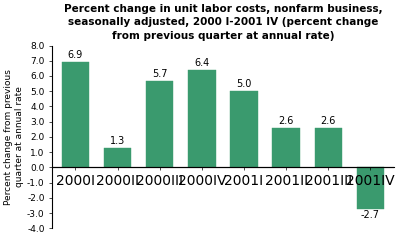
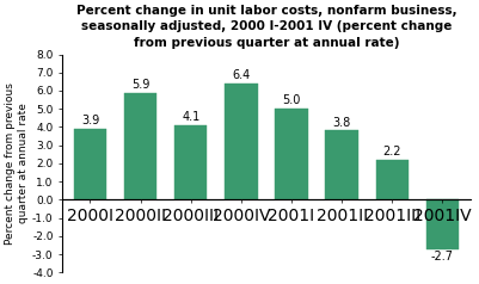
2000I: 6.9 -> 3.9
2000II: 1.3 -> 5.9
2000III: 5.7 -> 4.1
2001II: 2.6 -> 3.8
2001III: 2.6 -> 2.2
